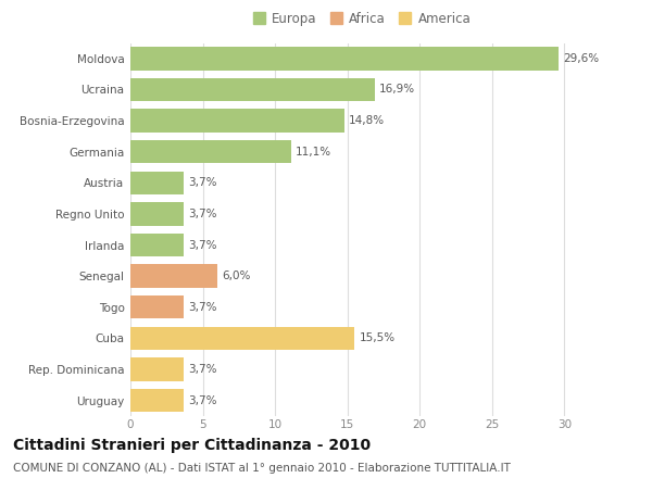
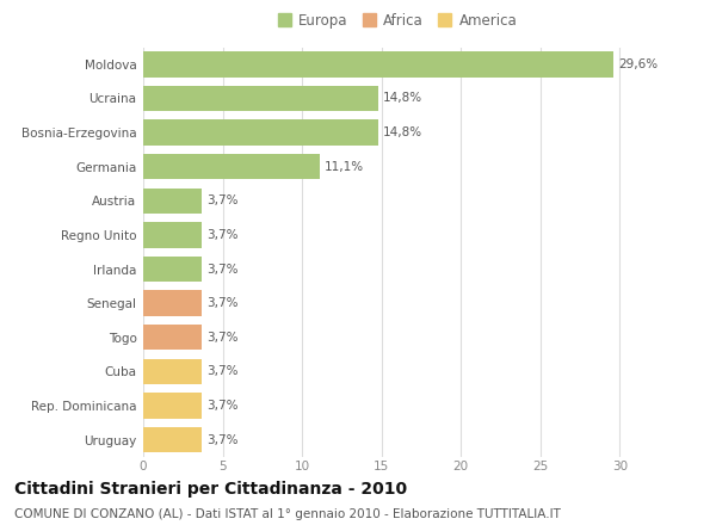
Ucraina: 16,9% -> 14,8%
Senegal: 6,0% -> 3,7%
Cuba: 15,5% -> 3,7%
